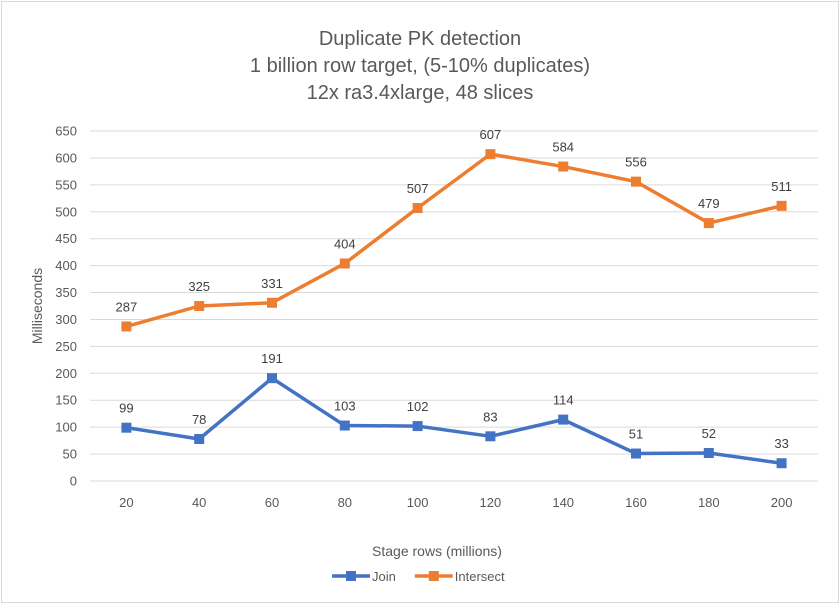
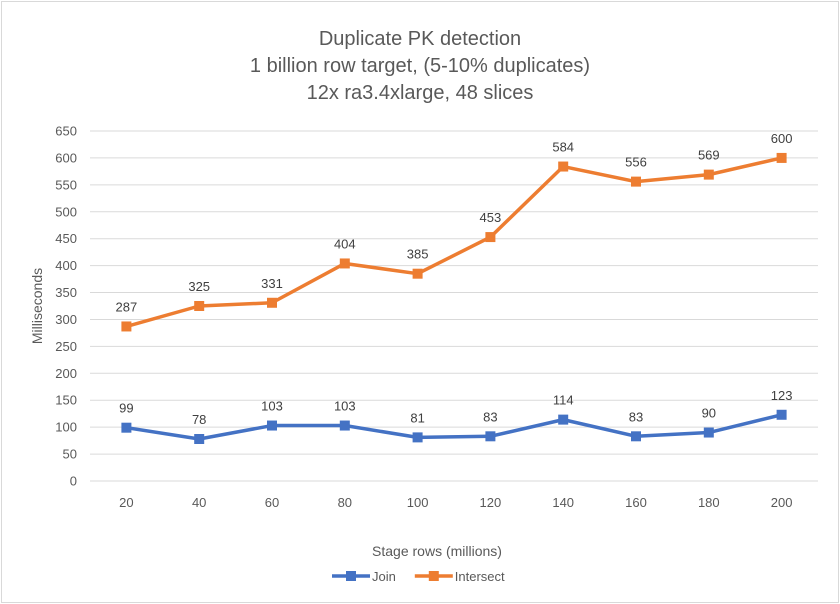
Join/60: 191 -> 103
Join/100: 102 -> 81
Intersect/100: 507 -> 385
Intersect/120: 607 -> 453
Join/160: 51 -> 83
Join/180: 52 -> 90
Intersect/180: 479 -> 569
Join/200: 33 -> 123
Intersect/200: 511 -> 600
